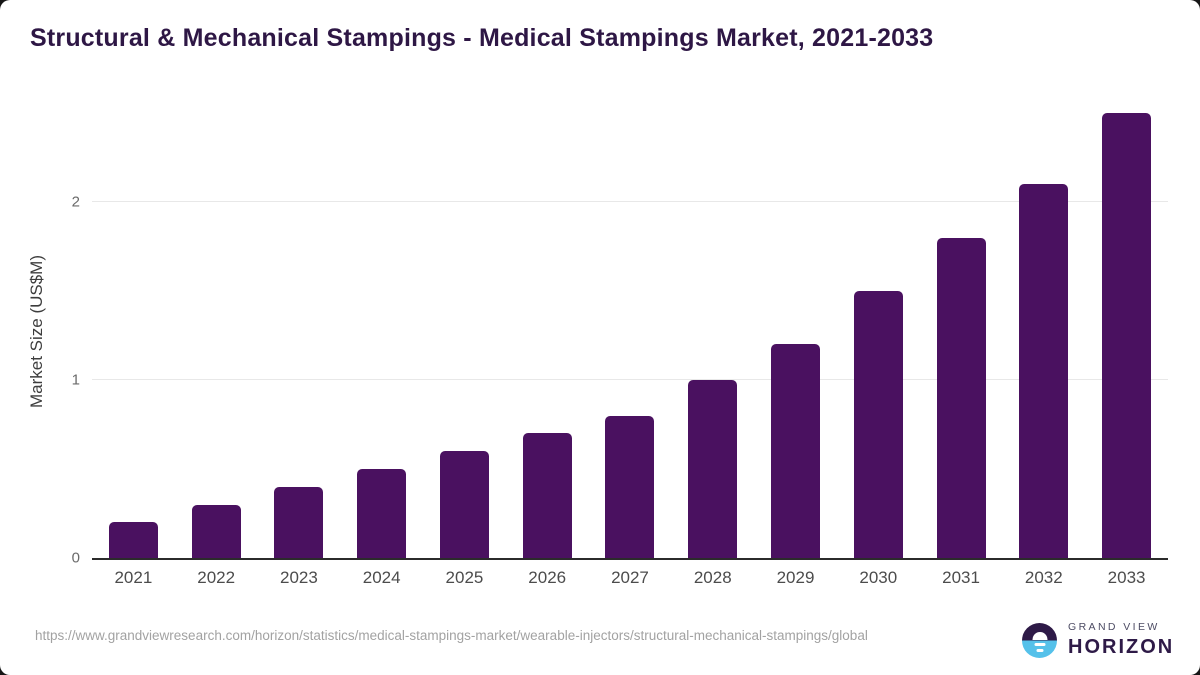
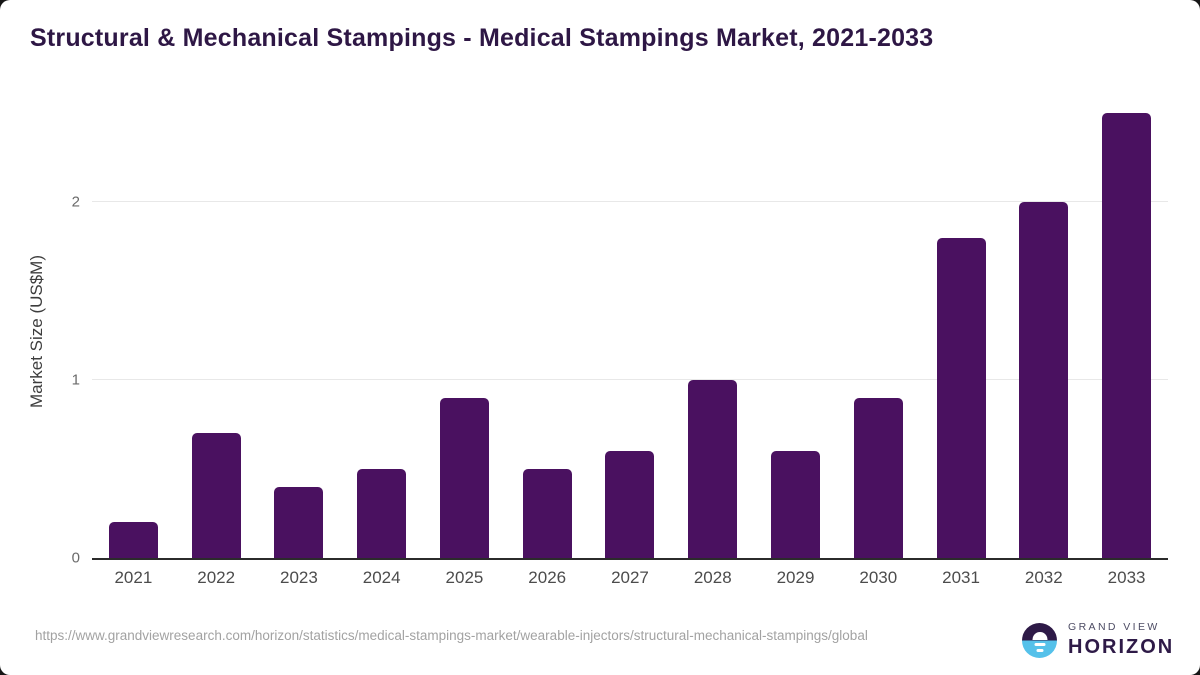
2022: 0.3 -> 0.7
2025: 0.6 -> 0.9
2026: 0.7 -> 0.5
2027: 0.8 -> 0.6
2029: 1.2 -> 0.6
2030: 1.5 -> 0.9
2032: 2.1 -> 2.0
